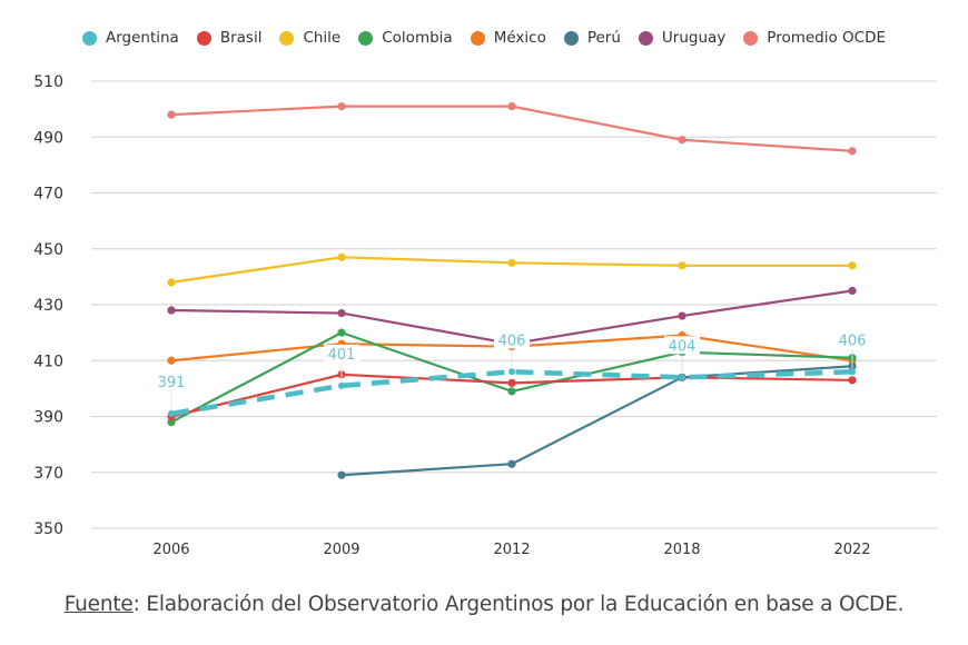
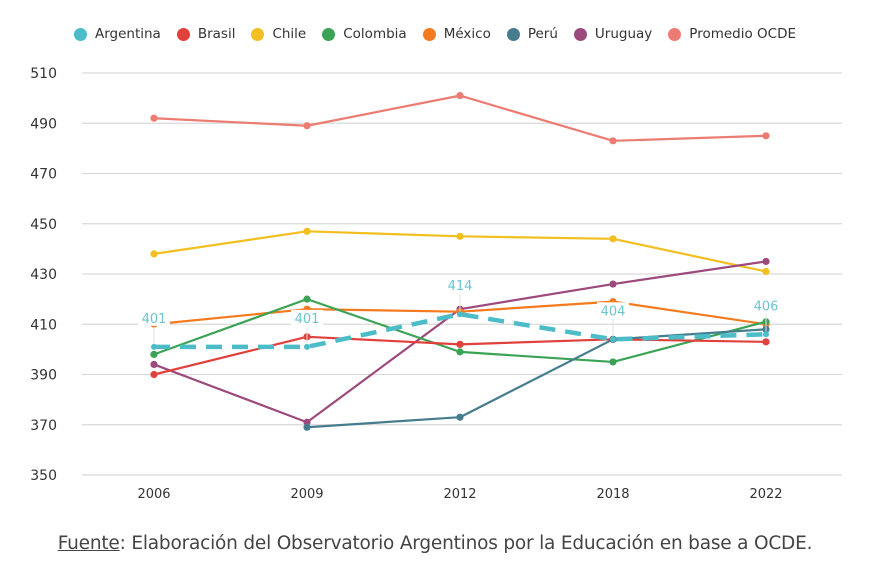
Argentina/2006: 391 -> 401
Colombia/2006: 388 -> 398
Uruguay/2006: 428 -> 394
Promedio OCDE/2006: 498 -> 492
Uruguay/2009: 427 -> 371
Promedio OCDE/2009: 501 -> 489
Argentina/2012: 406 -> 414
Colombia/2018: 413 -> 395
Promedio OCDE/2018: 489 -> 483
Chile/2022: 444 -> 431
